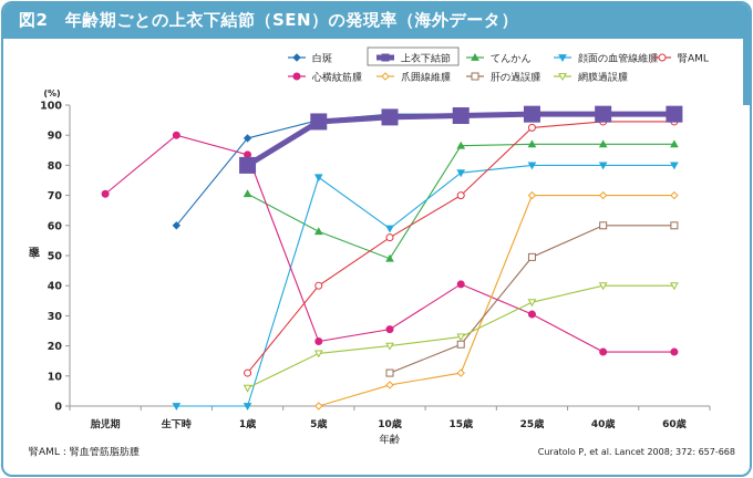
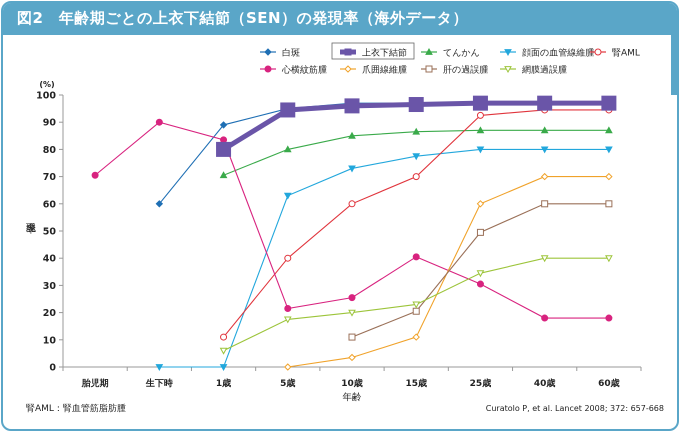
てんかん/5歳: 58 -> 80
顔面の血管線維腫/5歳: 76 -> 63
てんかん/10歳: 49 -> 85
顔面の血管線維腫/10歳: 59 -> 73
腎AML/10歳: 56 -> 60
爪囲線維腫/10歳: 7 -> 4
爪囲線維腫/25歳: 70 -> 60
